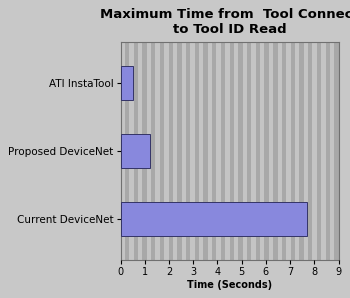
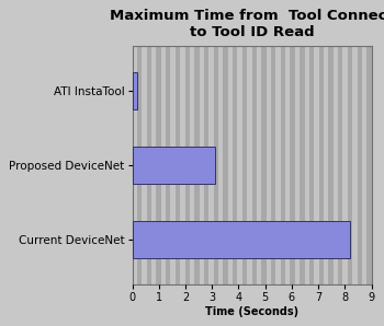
ATI InstaTool: 0.5 -> 0.2
Proposed DeviceNet: 1.2 -> 3.1
Current DeviceNet: 7.7 -> 8.2
